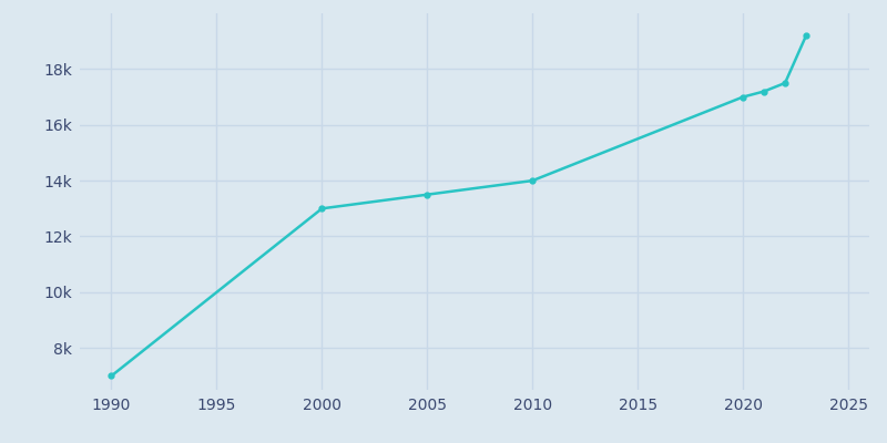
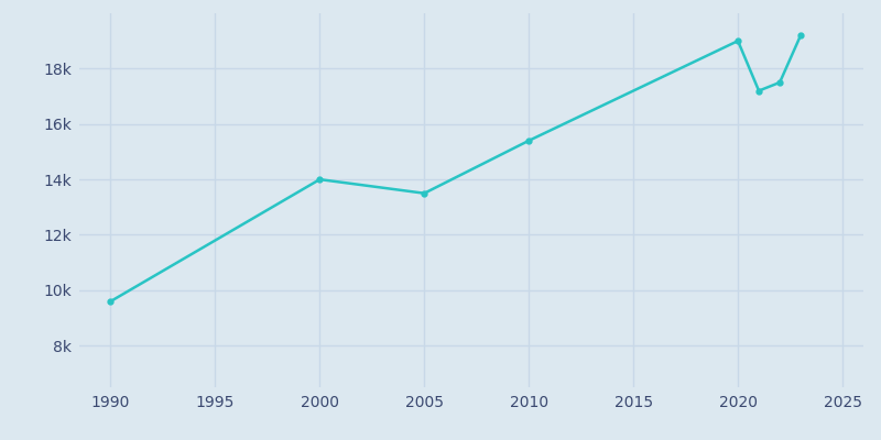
1990: 7.0k -> 9.6k
2000: 13.0k -> 14.0k
2010: 14.0k -> 15.4k
2020: 17.0k -> 19.0k
